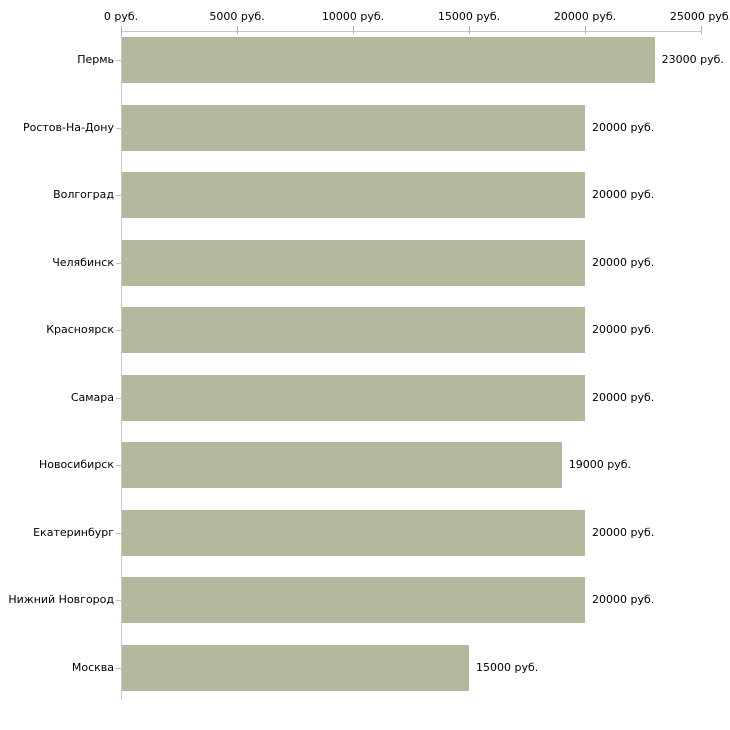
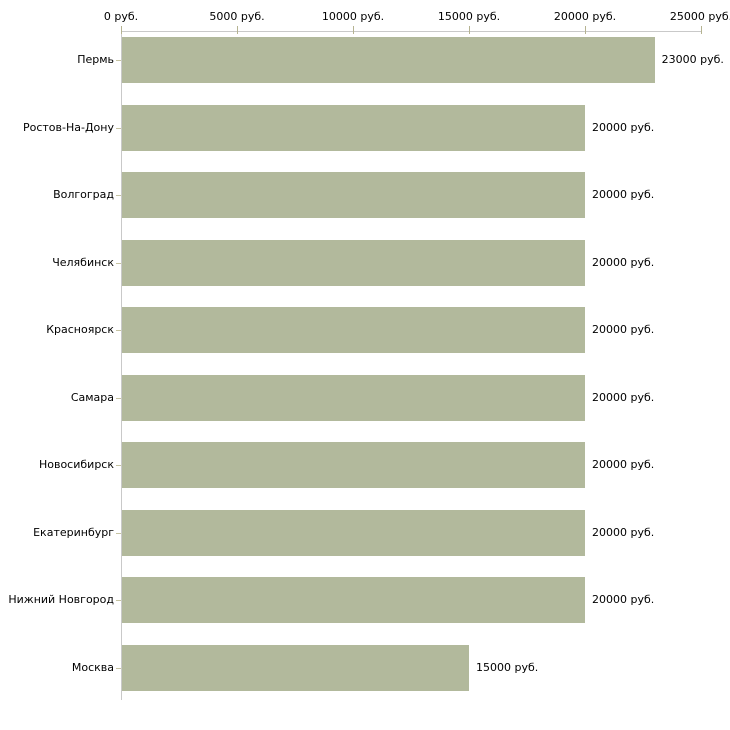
Новосибирск: 19000 -> 20000
